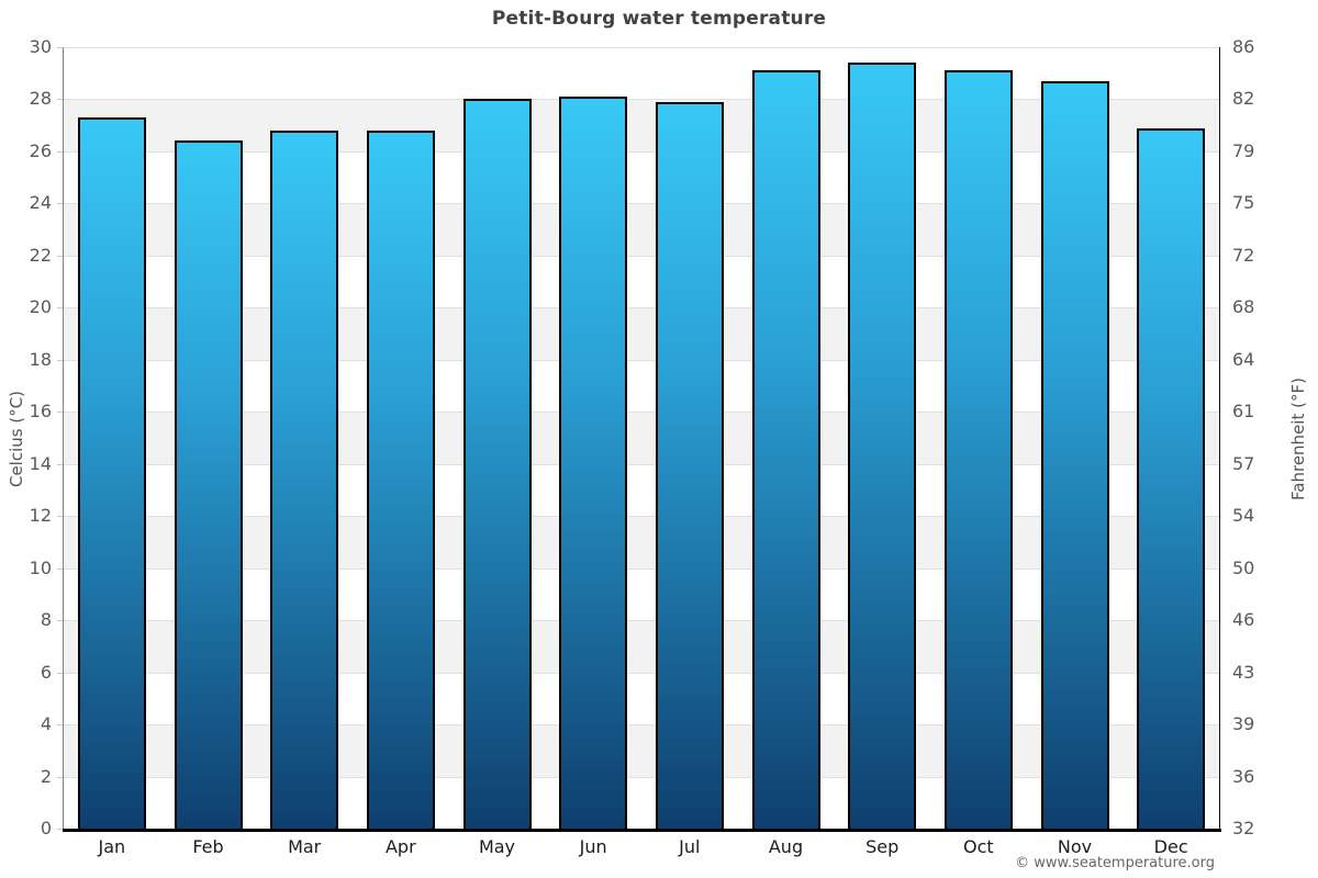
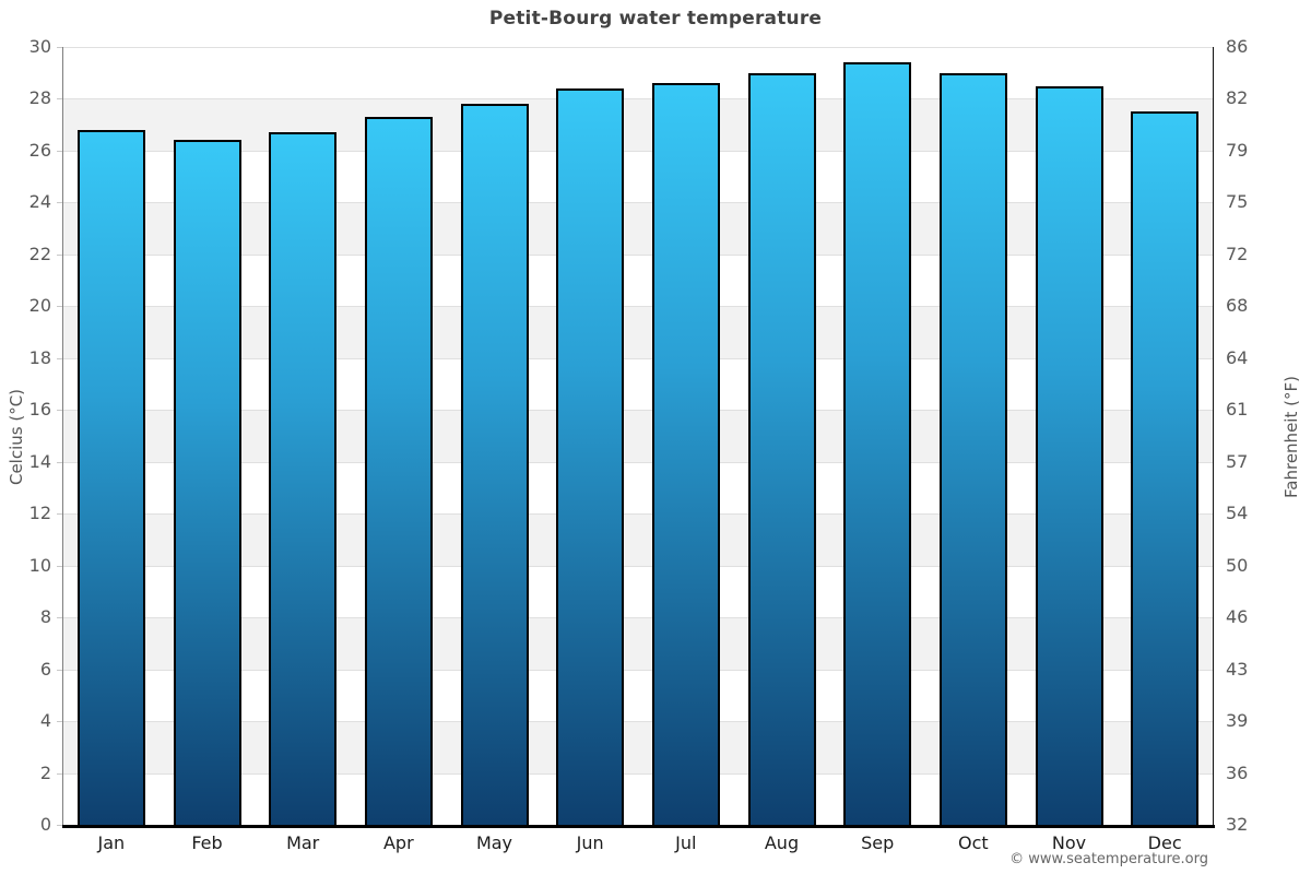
Jan: 27.3 -> 26.8
Mar: 26.8 -> 26.7
Apr: 26.8 -> 27.3
May: 28.0 -> 27.8
Jun: 28.1 -> 28.4
Jul: 27.9 -> 28.6
Aug: 29.1 -> 29.0
Oct: 29.1 -> 29.0
Nov: 28.7 -> 28.5
Dec: 26.9 -> 27.5
